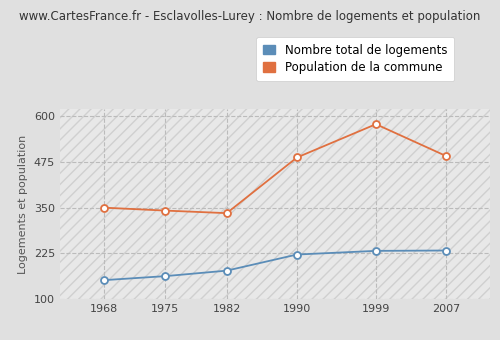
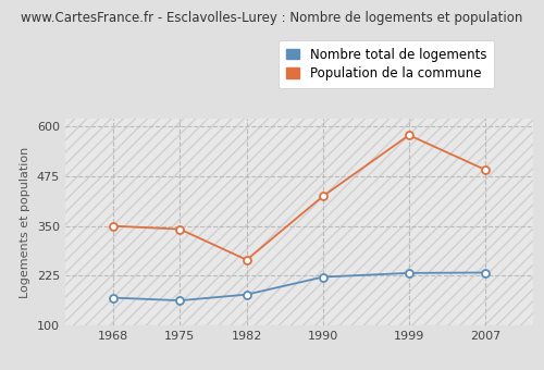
Nombre total de logements/1968: 152 -> 170
Population de la commune/1982: 335 -> 265
Population de la commune/1990: 487 -> 425
